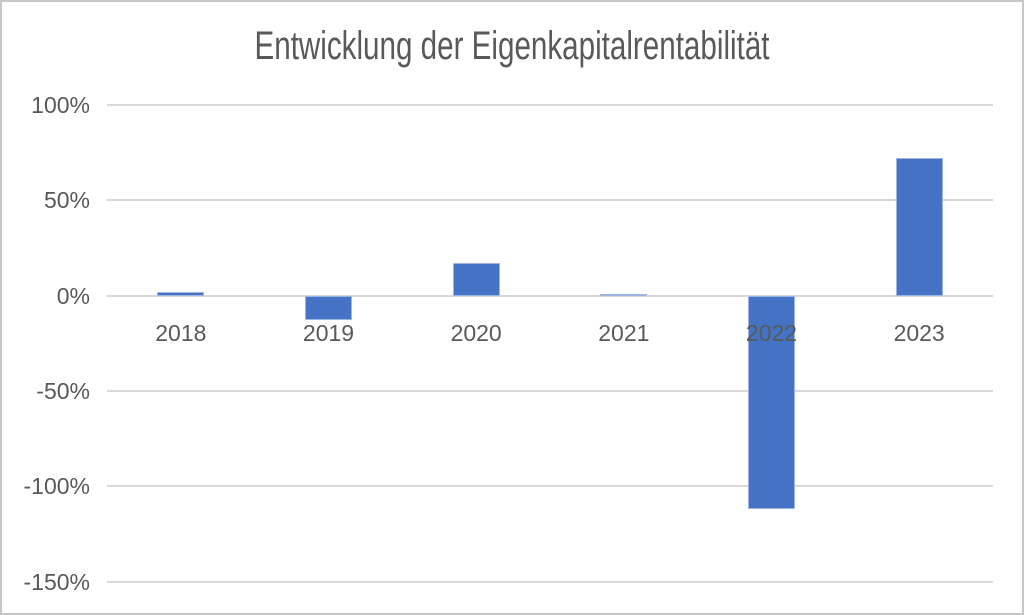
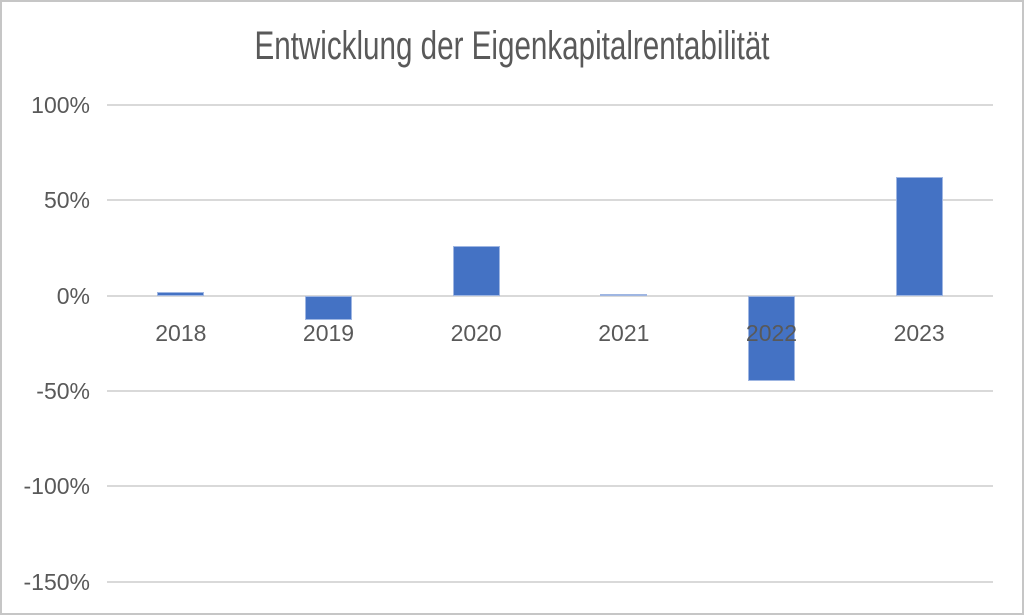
2020: 17% -> 26%
2022: -112% -> -45%
2023: 72% -> 62%
